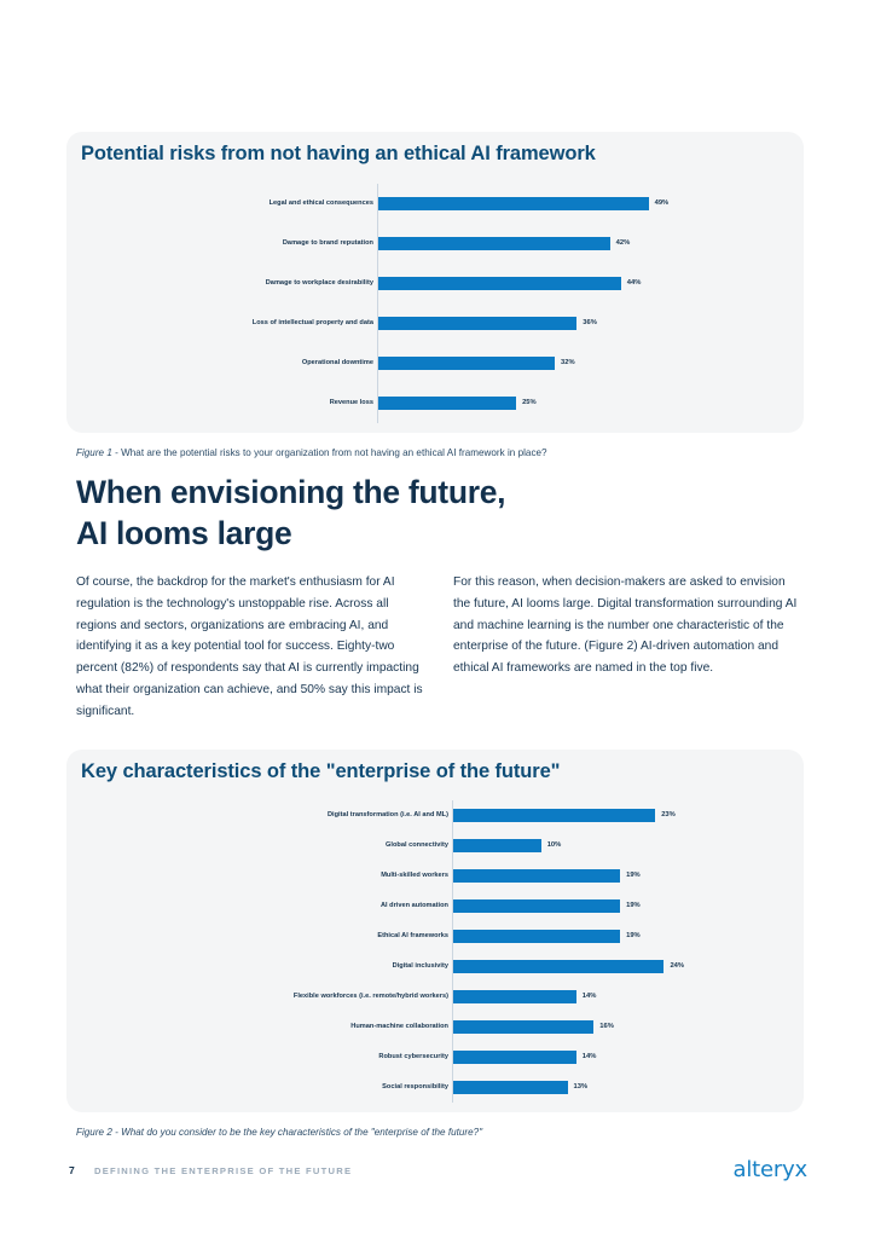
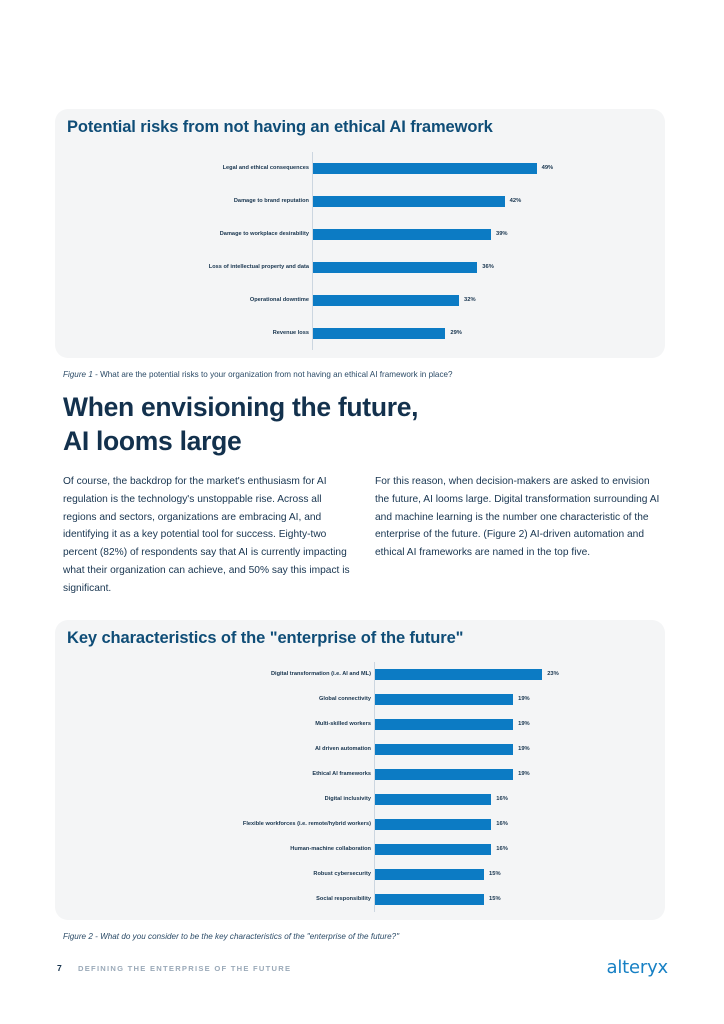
Potential risks from not having an ethical AI framework/Damage to workplace desirability: 44% -> 39%
Potential risks from not having an ethical AI framework/Revenue loss: 25% -> 29%
Key characteristics of the "enterprise of the future"/Global connectivity: 10% -> 19%
Key characteristics of the "enterprise of the future"/Digital inclusivity: 24% -> 16%
Key characteristics of the "enterprise of the future"/Flexible workforces (i.e. remote/hybrid workers): 14% -> 16%
Key characteristics of the "enterprise of the future"/Robust cybersecurity: 14% -> 15%
Key characteristics of the "enterprise of the future"/Social responsibility: 13% -> 15%
